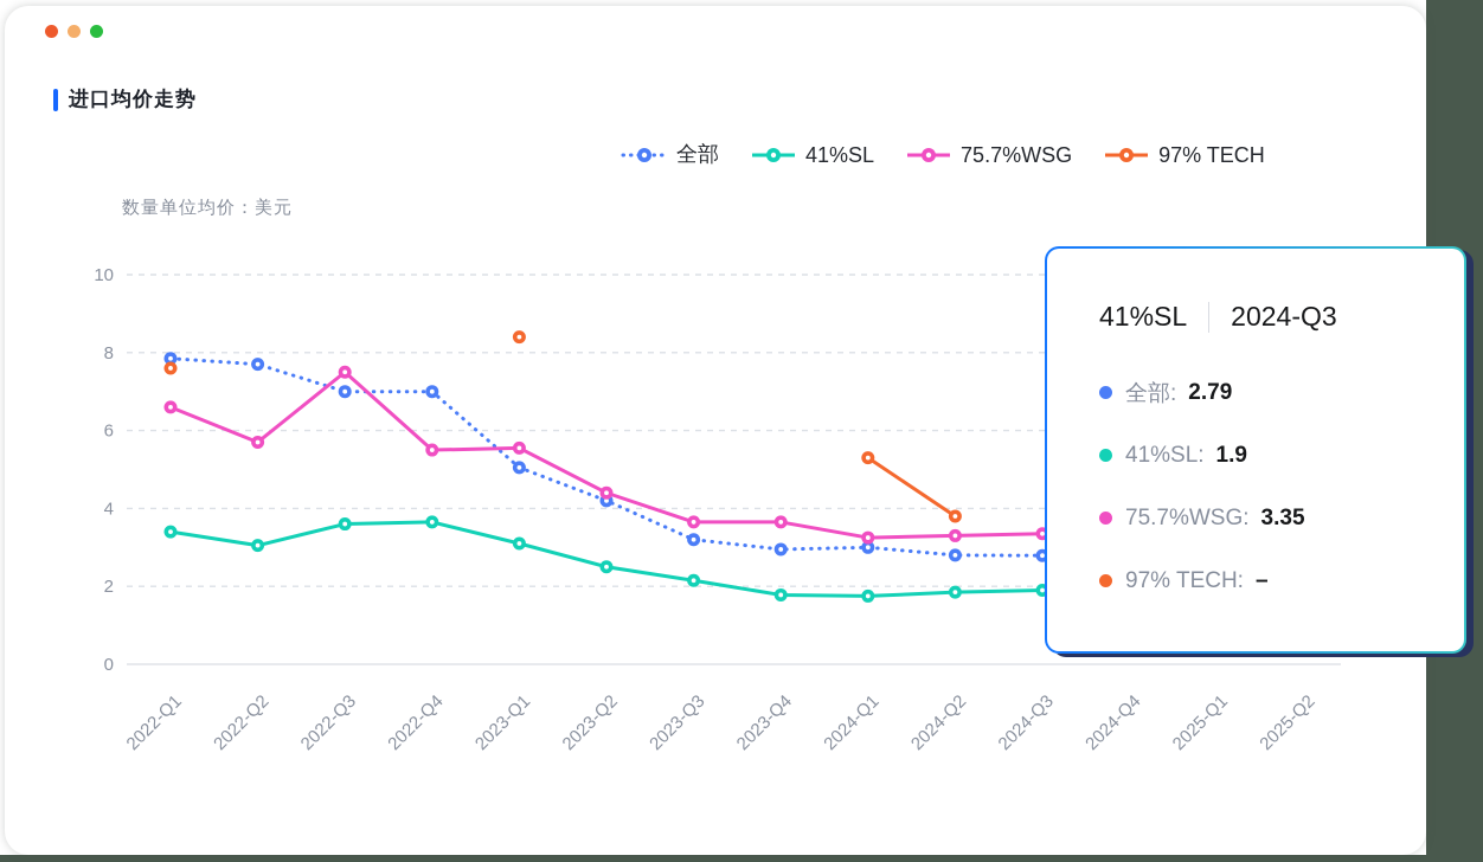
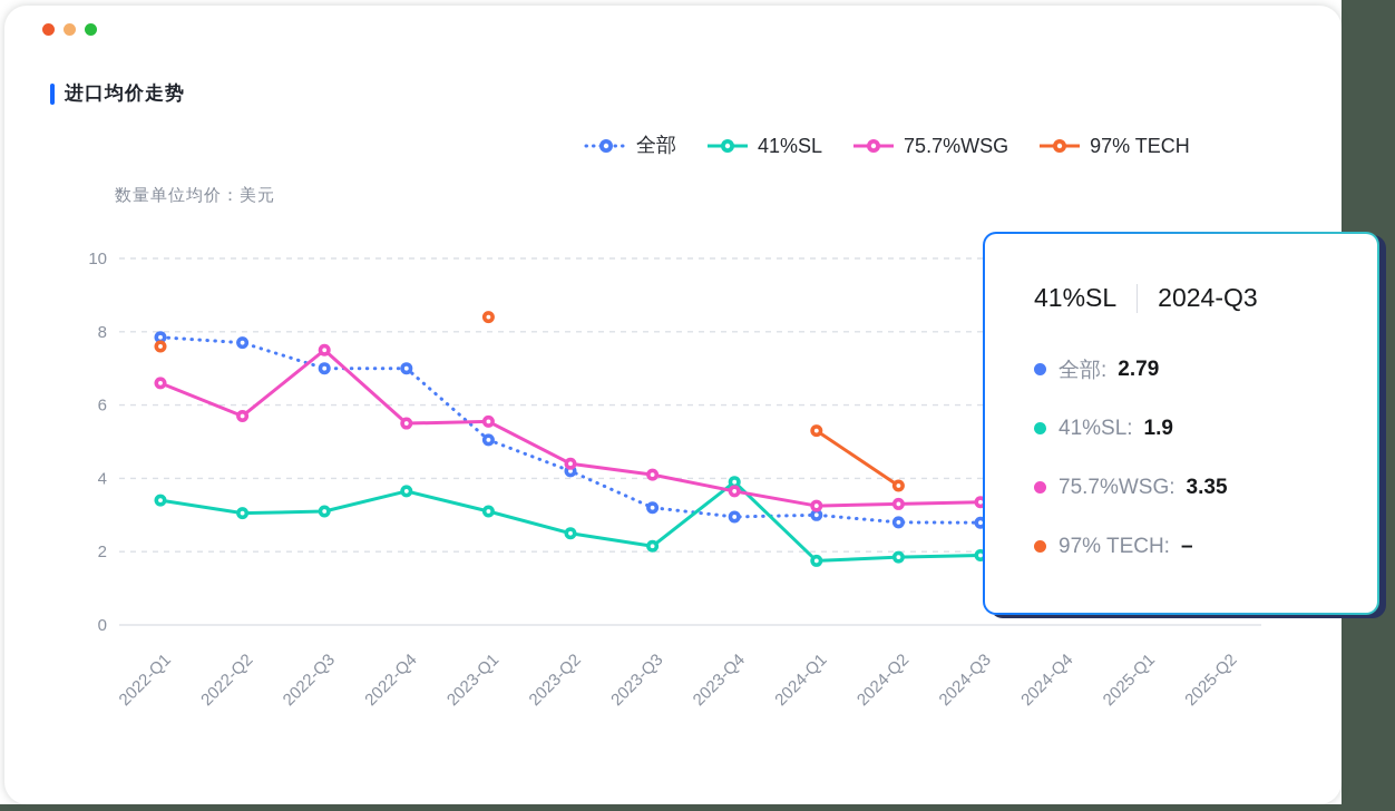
41%SL/2022-Q3: 3.6 -> 3.1
75.7%WSG/2023-Q3: 3.6 -> 4.1
41%SL/2023-Q4: 1.8 -> 3.9
